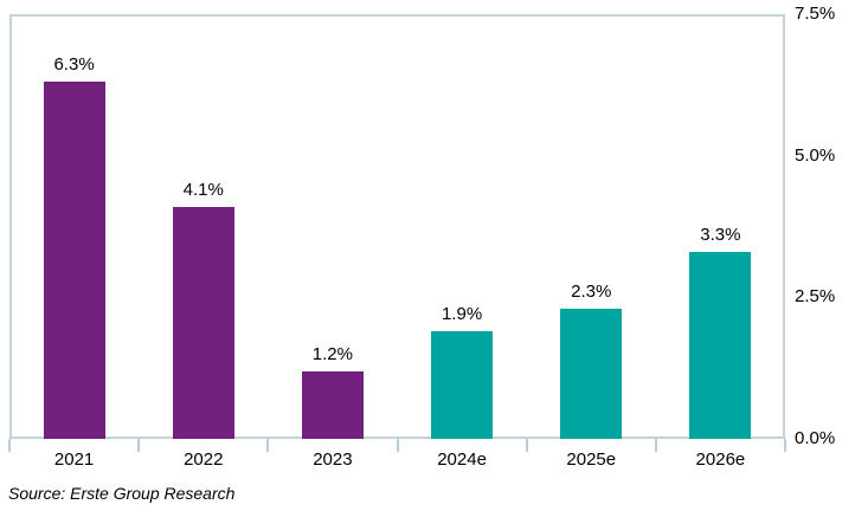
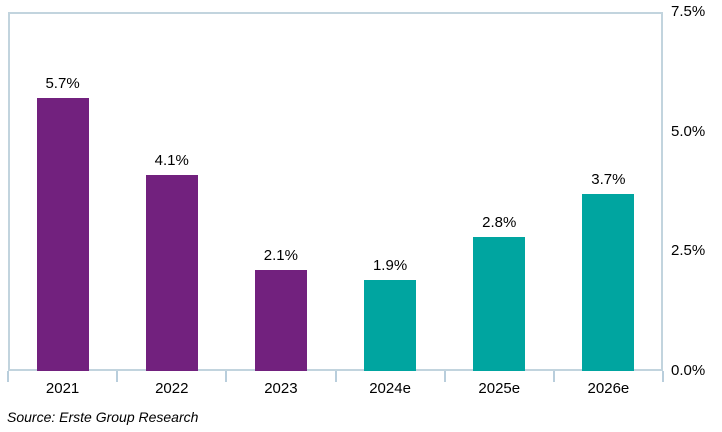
2021: 6.3% -> 5.7%
2023: 1.2% -> 2.1%
2025e: 2.3% -> 2.8%
2026e: 3.3% -> 3.7%
